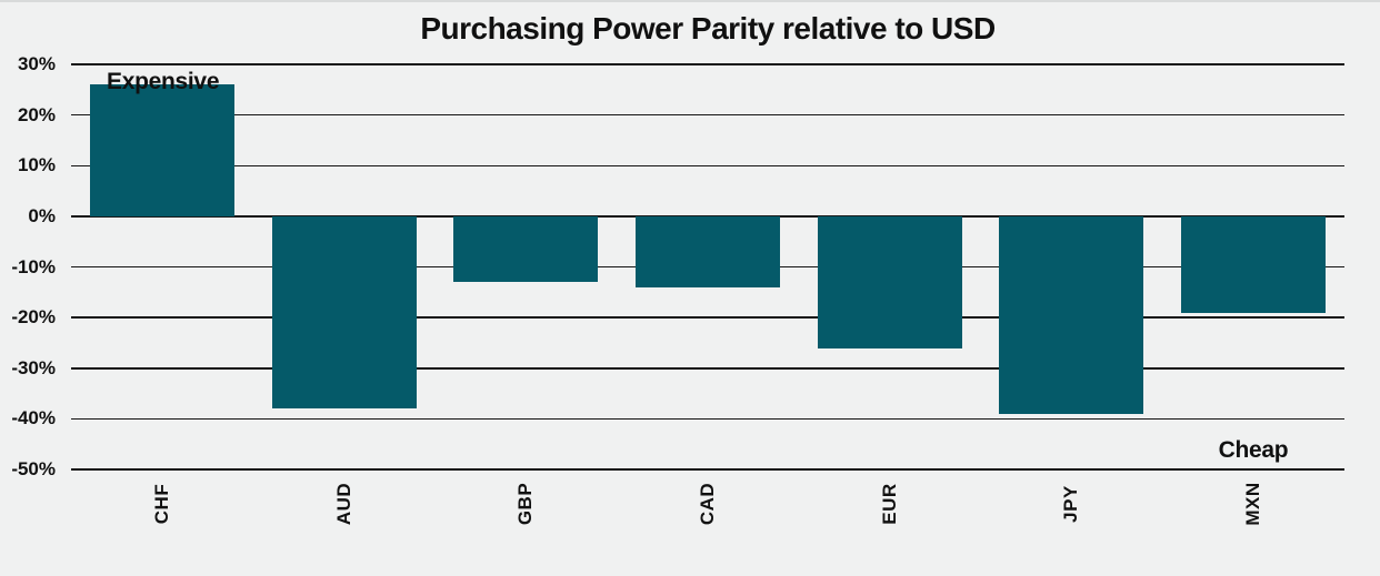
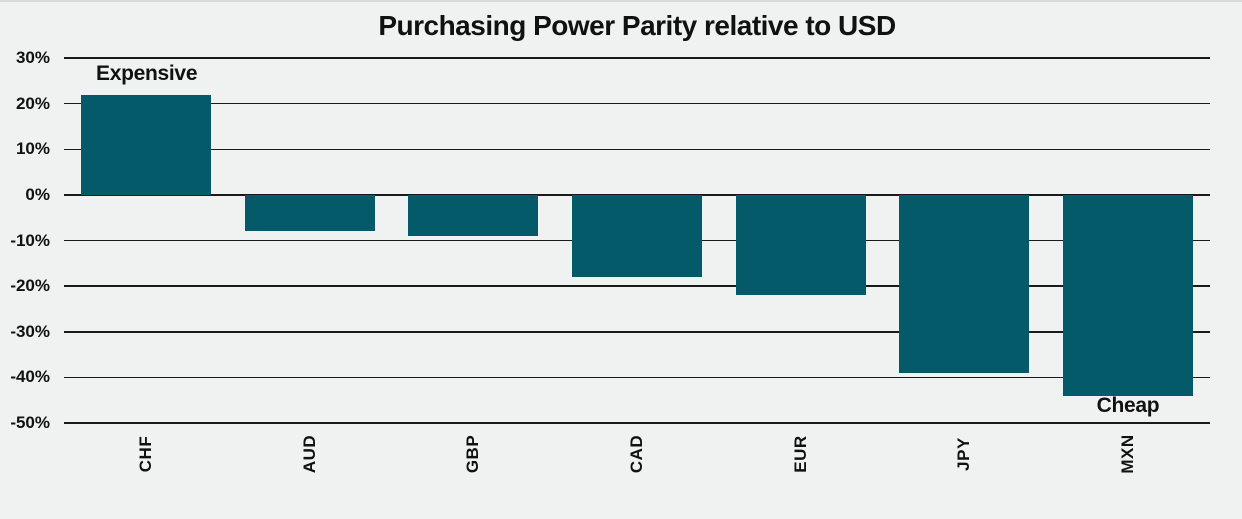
CHF: 26% -> 22%
AUD: -38% -> -8%
GBP: -13% -> -9%
CAD: -14% -> -18%
EUR: -26% -> -22%
MXN: -19% -> -44%
